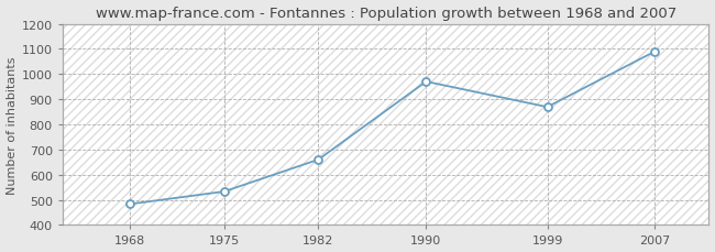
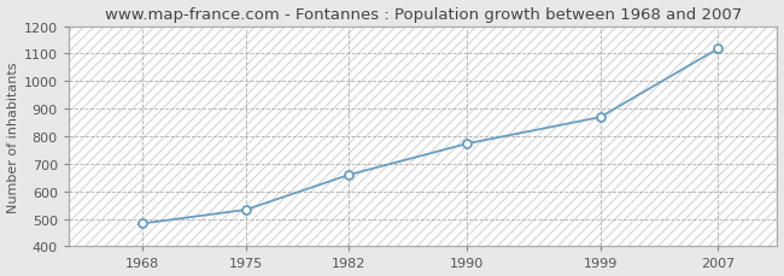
1990: 970 -> 773
2007: 1090 -> 1118
